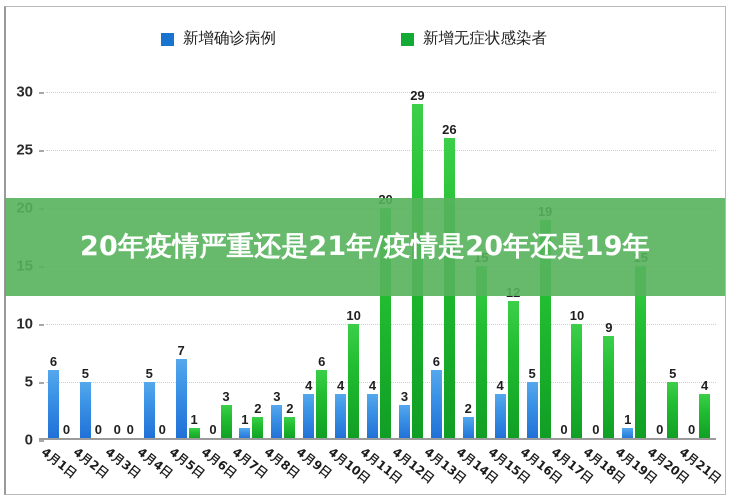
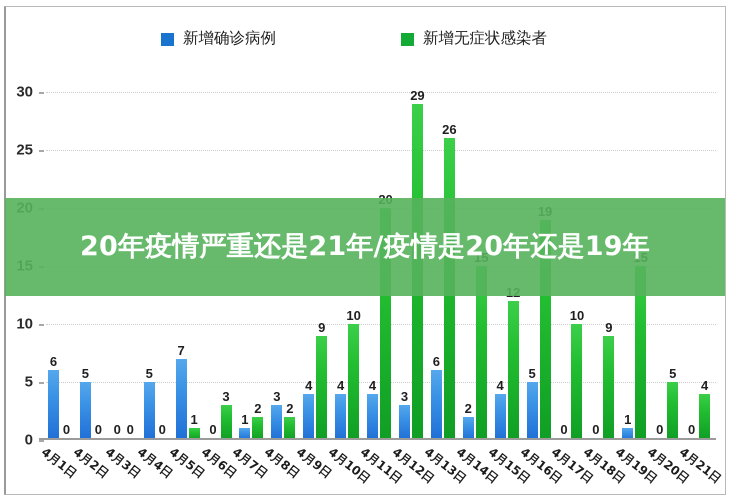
新增无症状感染者/4月9日: 6 -> 9
